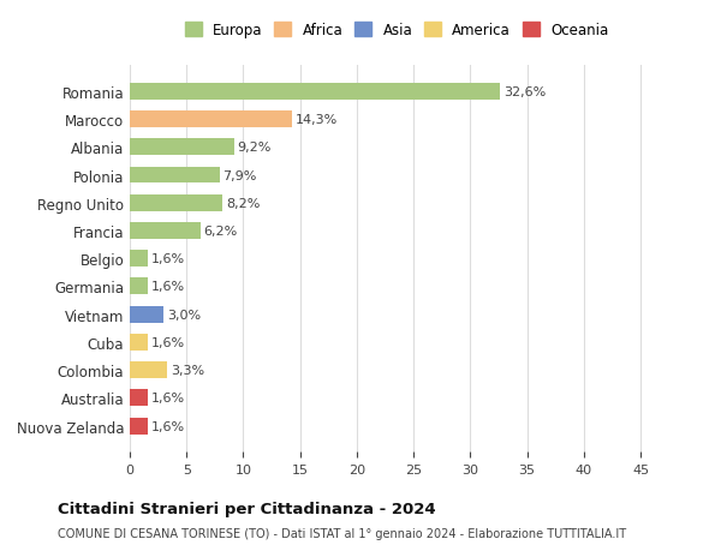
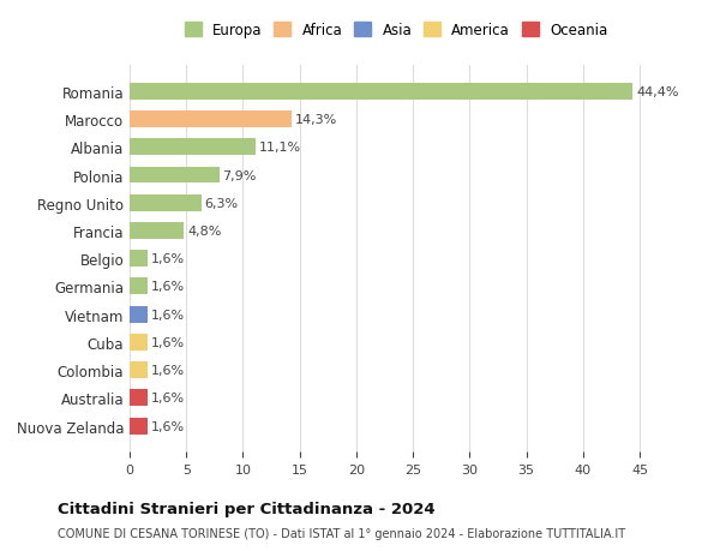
Romania: 32,6% -> 44,4%
Albania: 9,2% -> 11,1%
Regno Unito: 8,2% -> 6,3%
Francia: 6,2% -> 4,8%
Vietnam: 3,0% -> 1,6%
Colombia: 3,3% -> 1,6%
